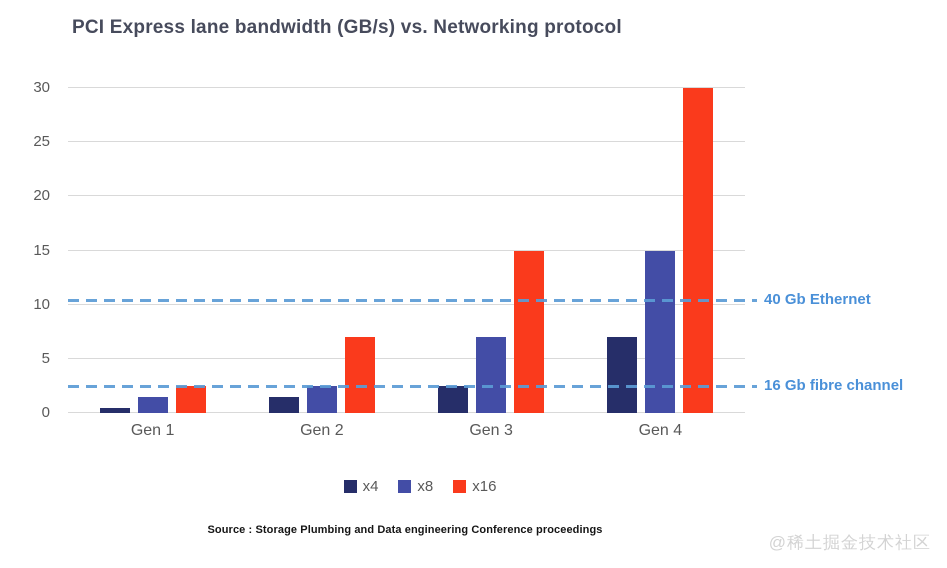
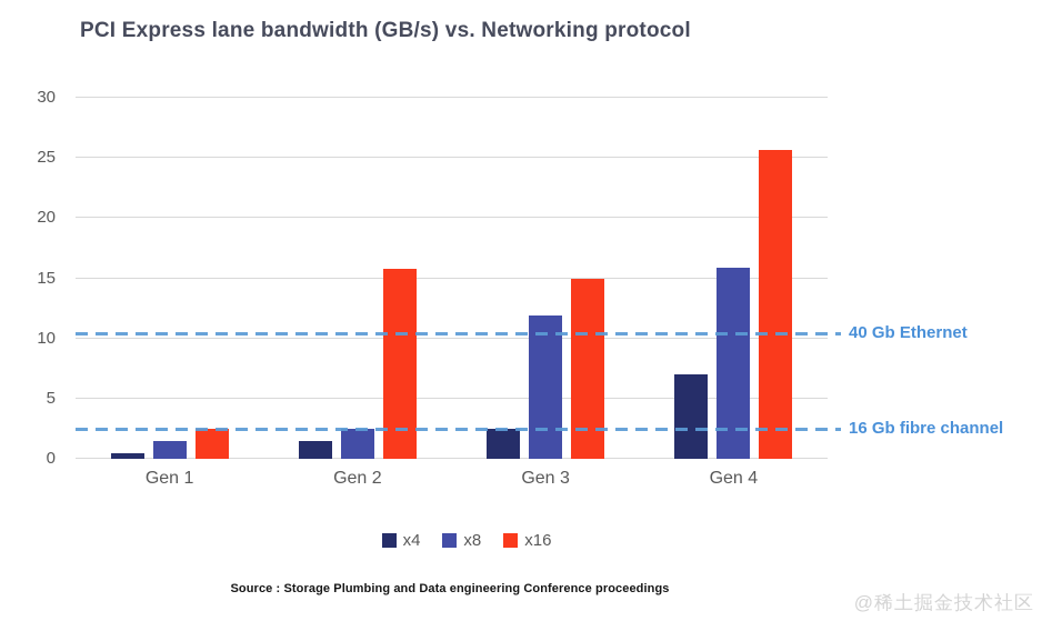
x16/Gen 2: 7.0 -> 15.8
x8/Gen 3: 7.0 -> 11.9
x8/Gen 4: 15.0 -> 15.9
x16/Gen 4: 30.0 -> 25.7
